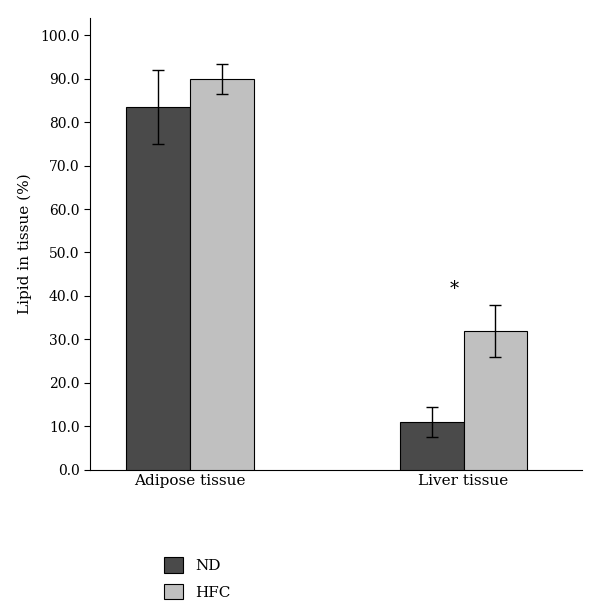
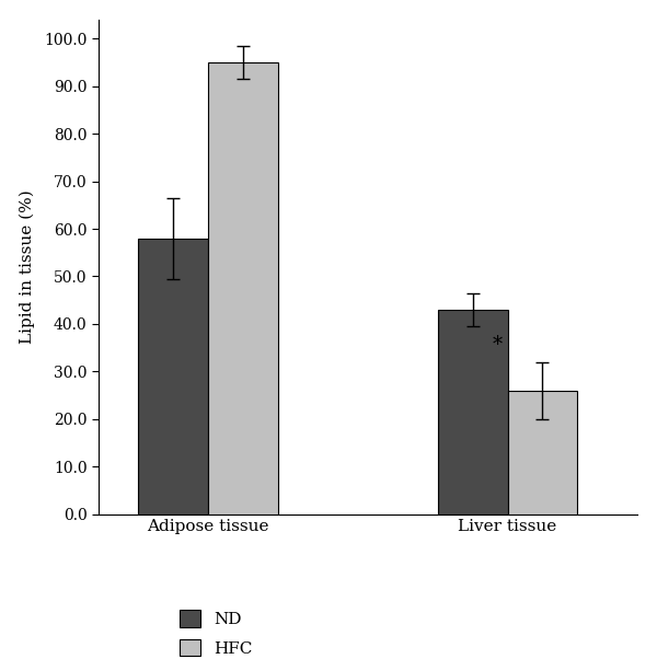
ND/Adipose tissue: 83.5 -> 58.0
HFC/Adipose tissue: 90 -> 95
ND/Liver tissue: 11.0 -> 43.0
HFC/Liver tissue: 32 -> 26
